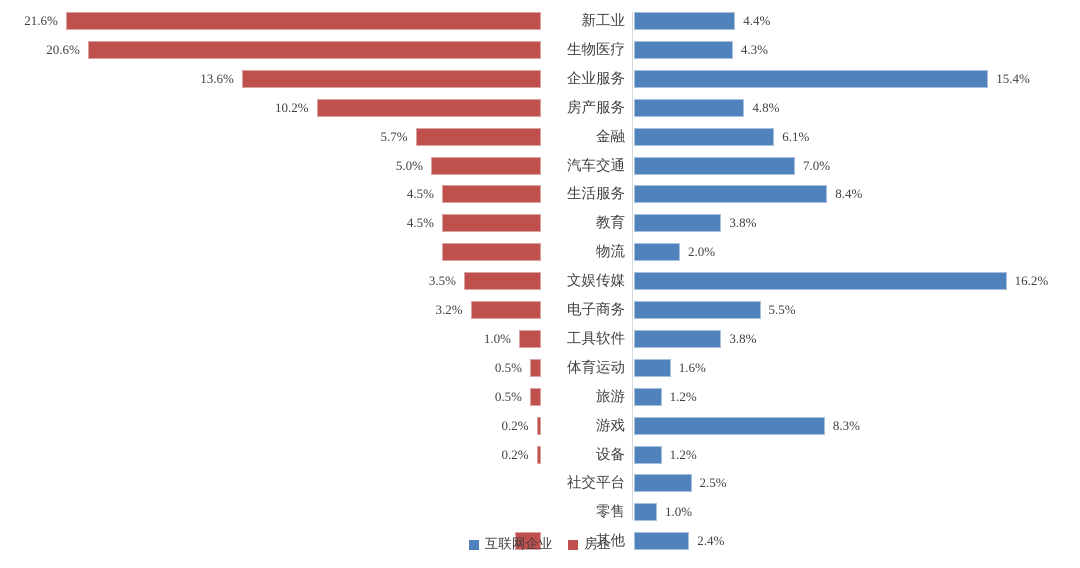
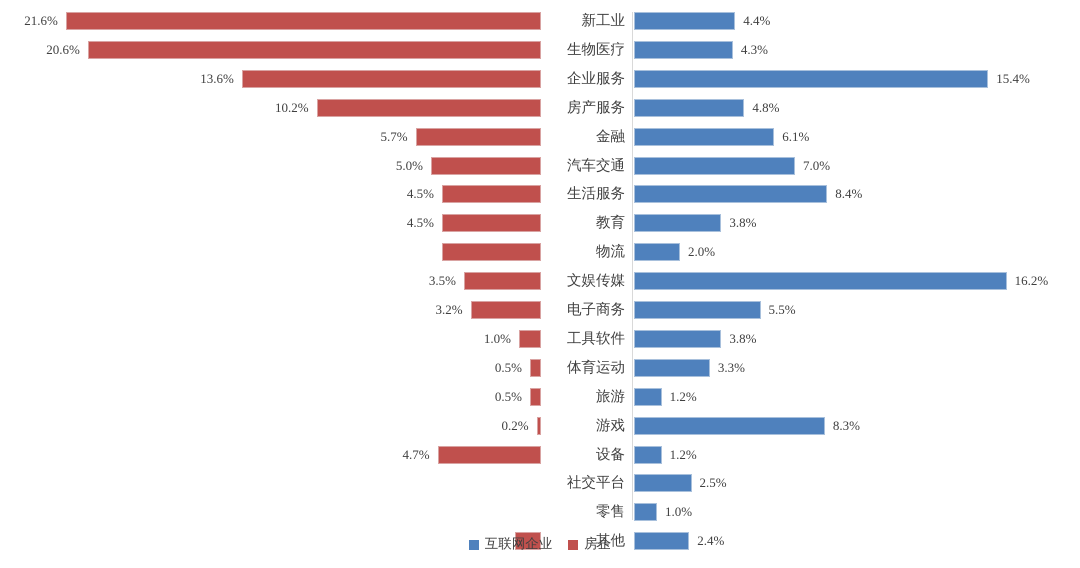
互联网企业/体育运动: 1.6% -> 3.3%
房企/设备: 0.2% -> 4.7%
